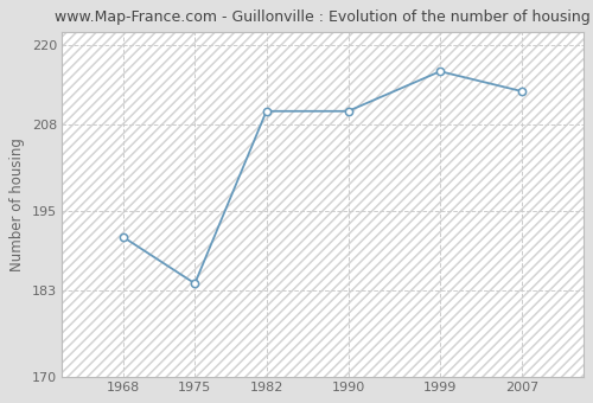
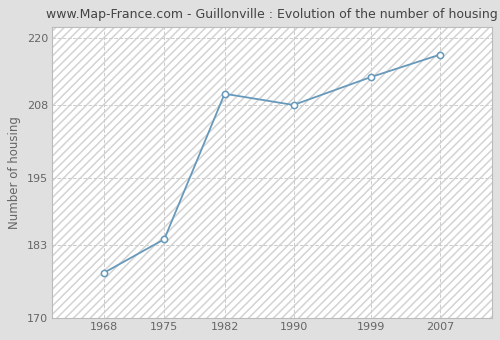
1968: 191 -> 178
1990: 210 -> 208
1999: 216 -> 213
2007: 213 -> 217
